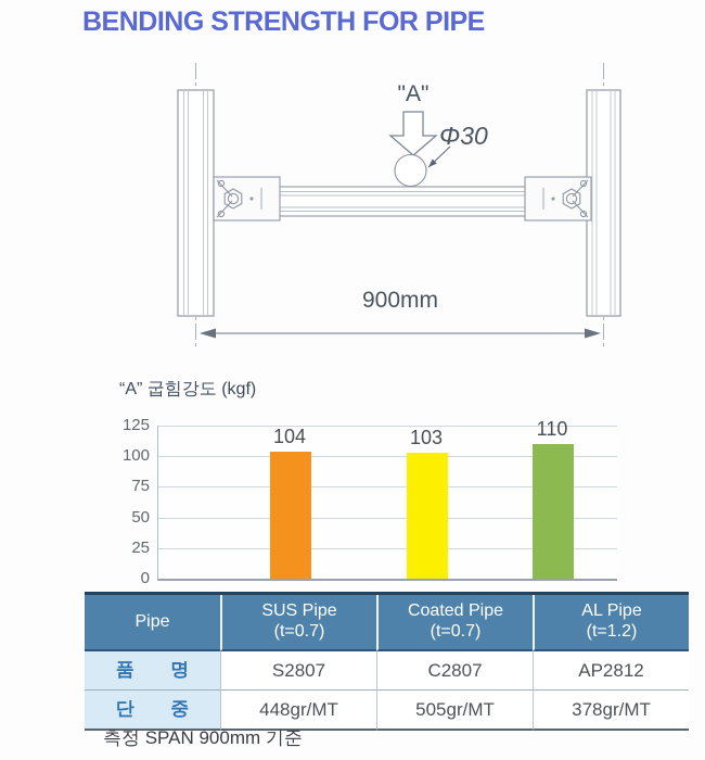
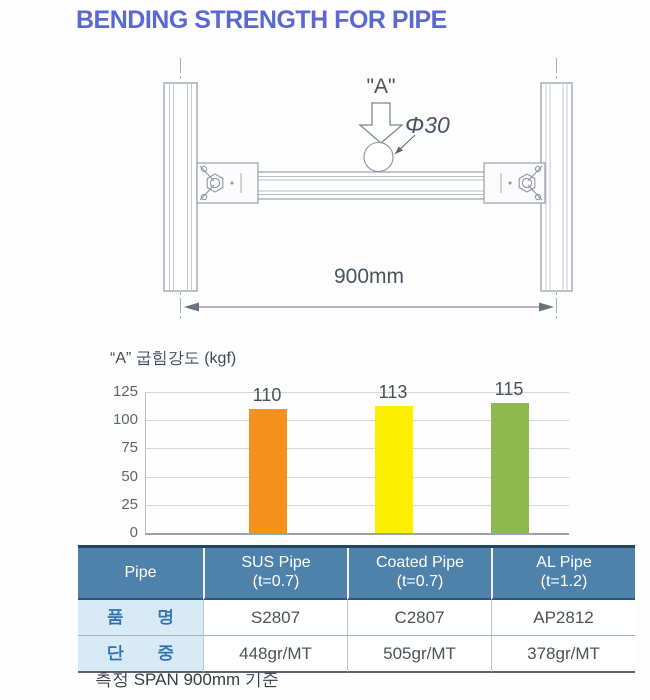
SUS Pipe (t=0.7): 104 -> 110
Coated Pipe (t=0.7): 103 -> 113
AL Pipe (t=1.2): 110 -> 115
